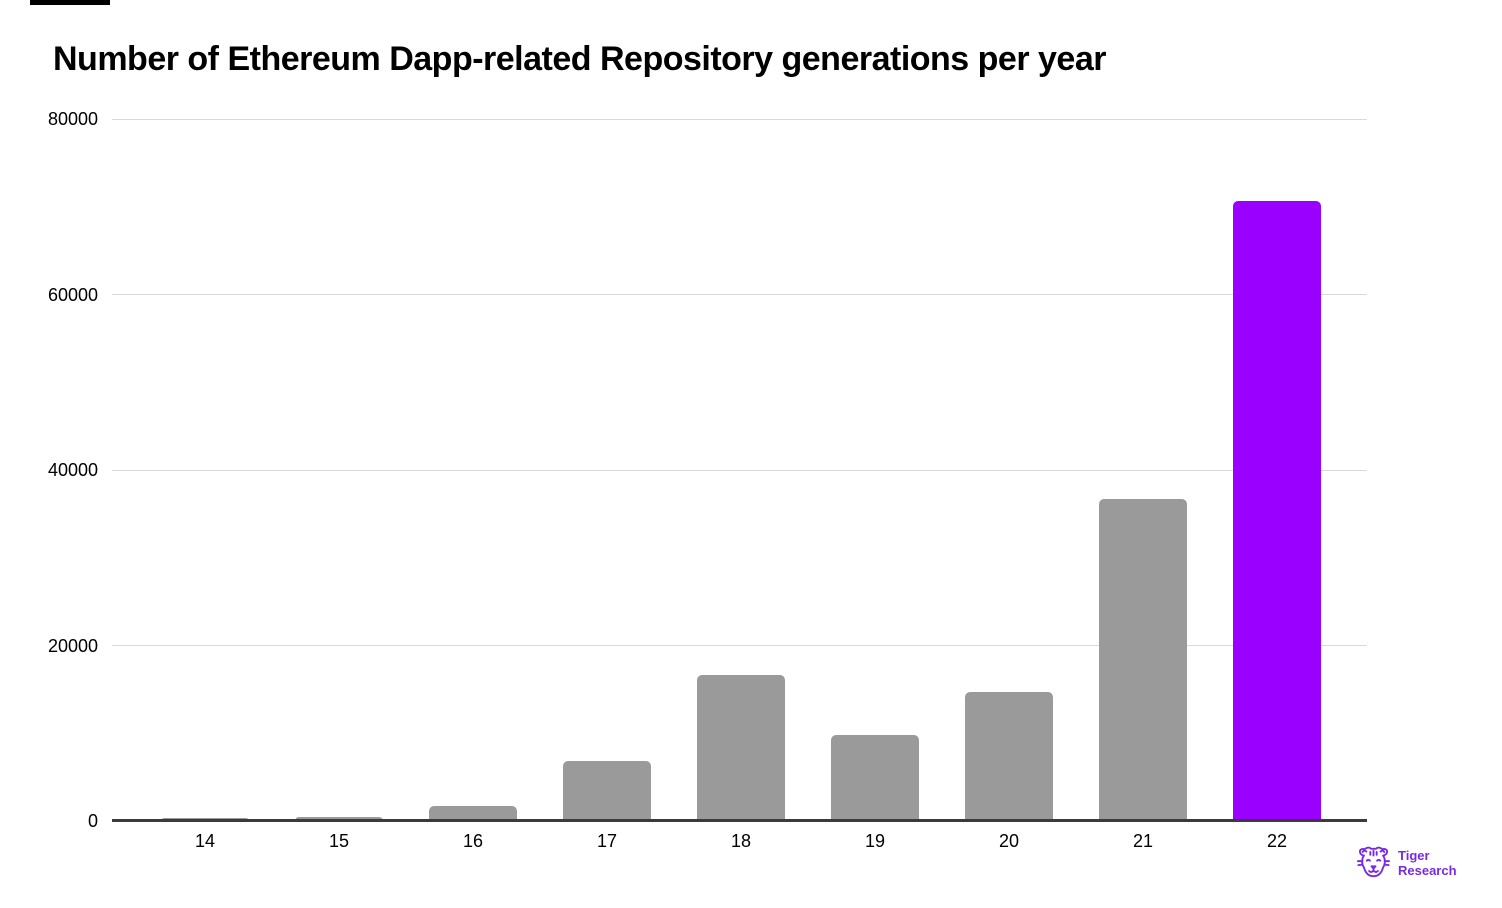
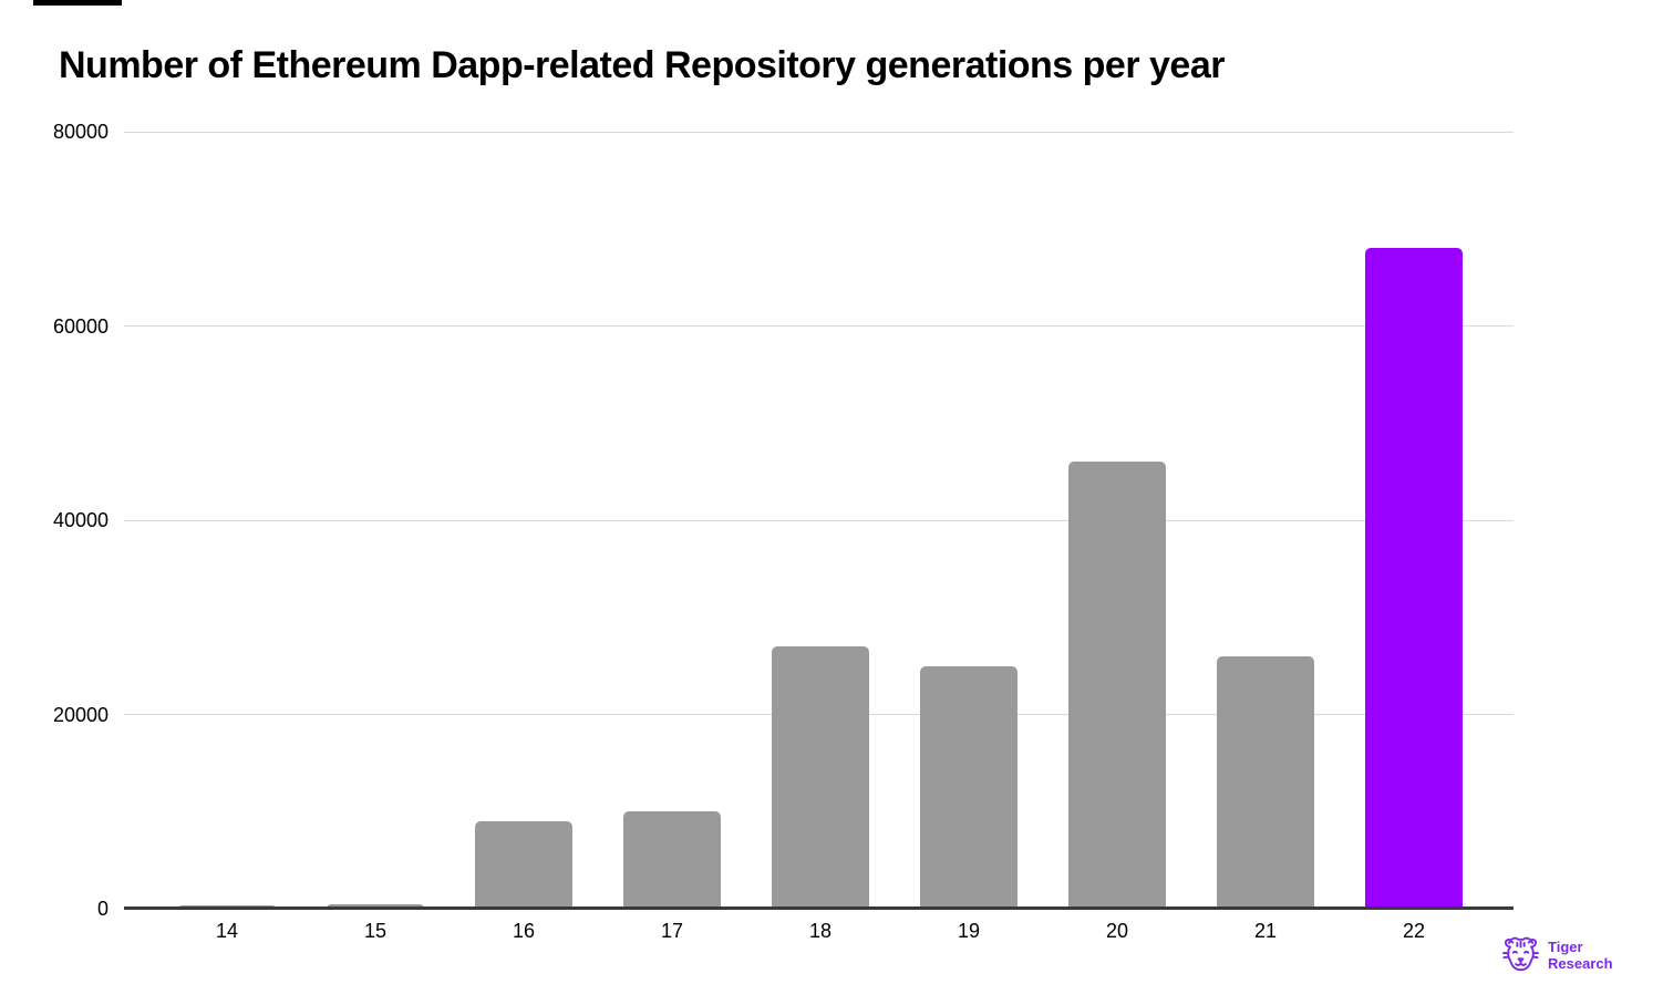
16: 2000 -> 9000
17: 7000 -> 10000
18: 17000 -> 27000
19: 10000 -> 25000
20: 15000 -> 46000
21: 37000 -> 26000
22: 71000 -> 68000
